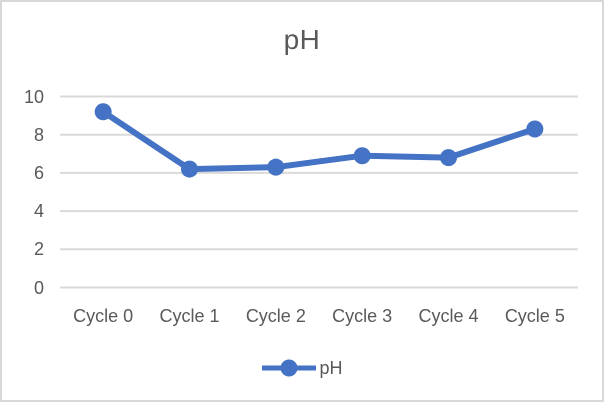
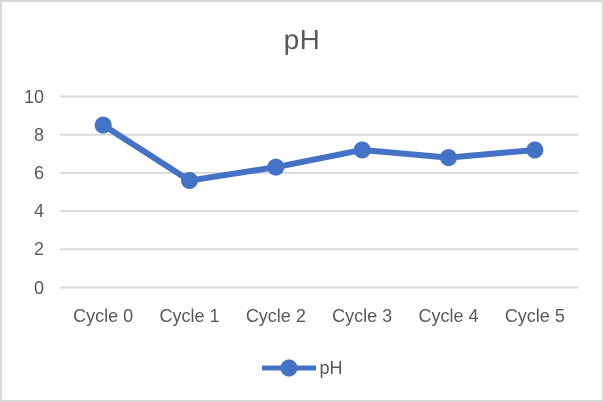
Cycle 0: 9.2 -> 8.5
Cycle 1: 6.2 -> 5.6
Cycle 3: 6.9 -> 7.2
Cycle 5: 8.3 -> 7.2
